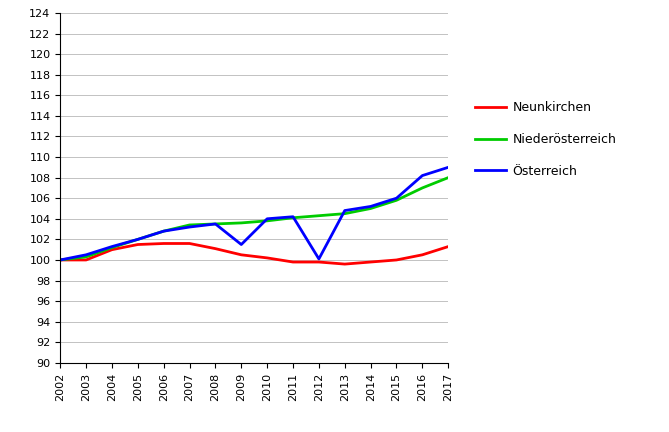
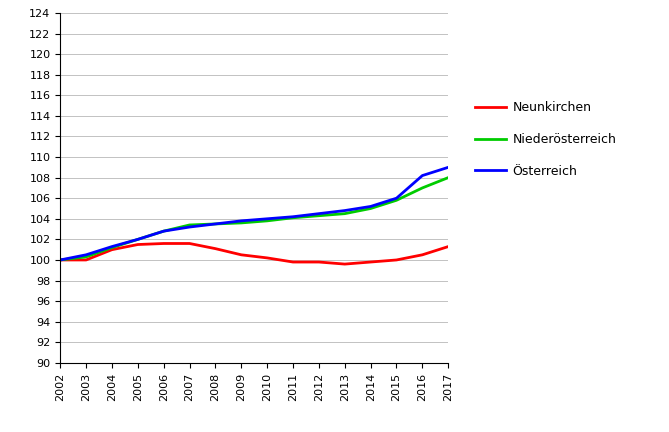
Österreich/2009: 101.5 -> 103.8
Österreich/2012: 100.1 -> 104.5
